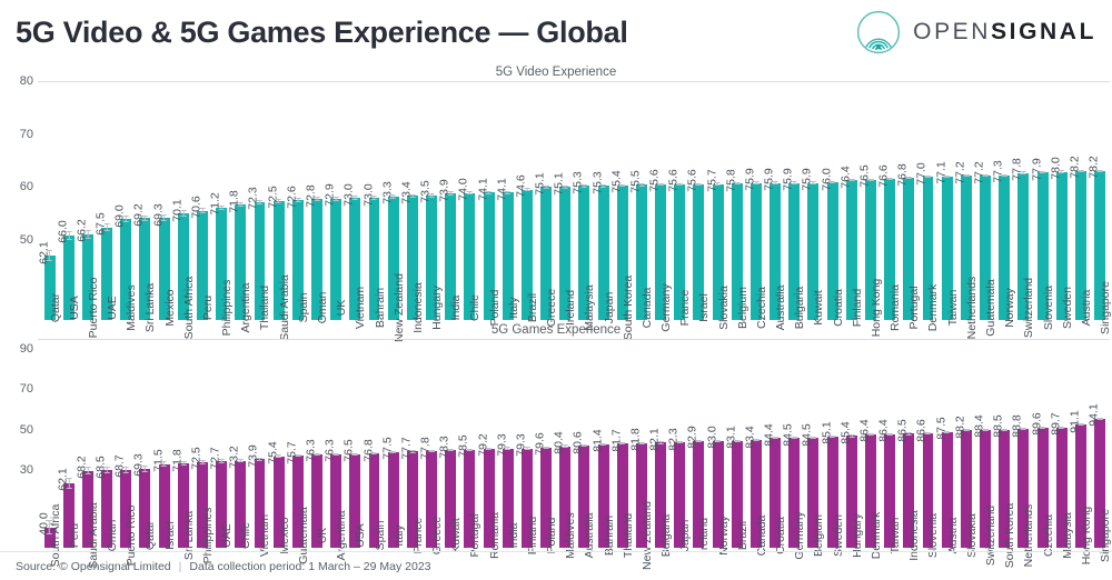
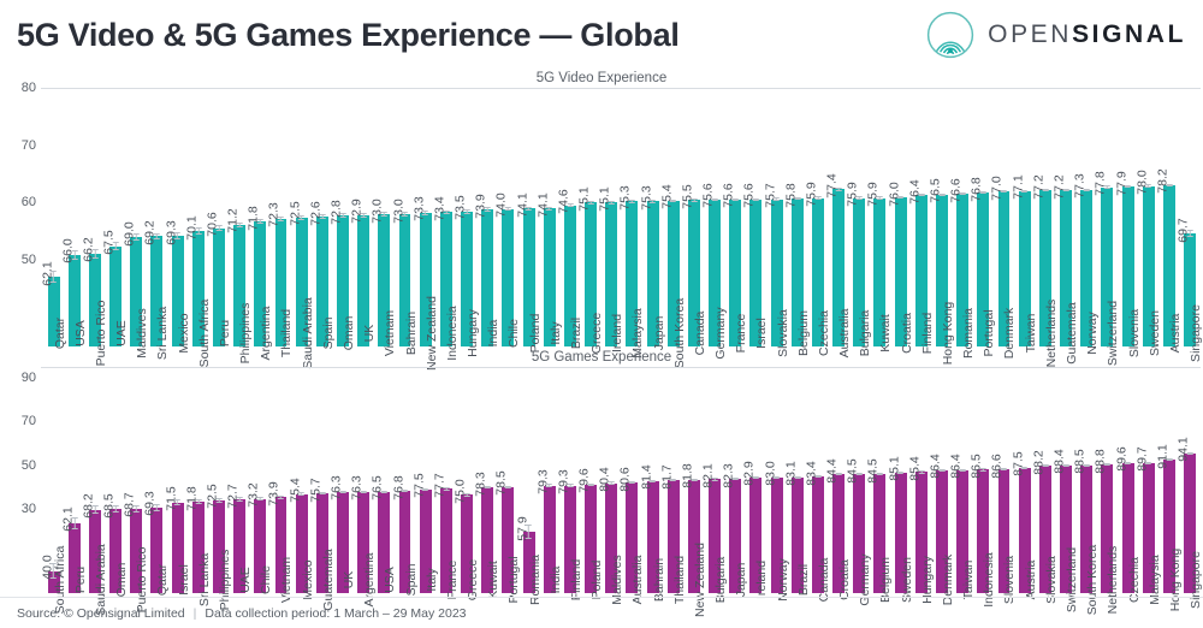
5G Video Experience/Australia: 75.9 -> 77.4
5G Video Experience/Singapore: 78.2 -> 69.7
5G Games Experience/Greece: 77.8 -> 75.0
5G Games Experience/Romania: 79.2 -> 57.9
